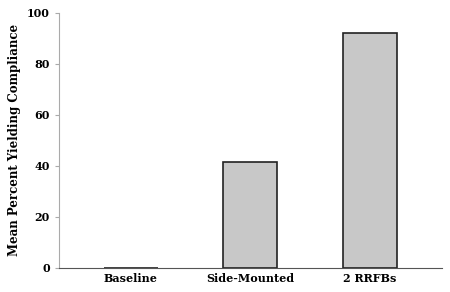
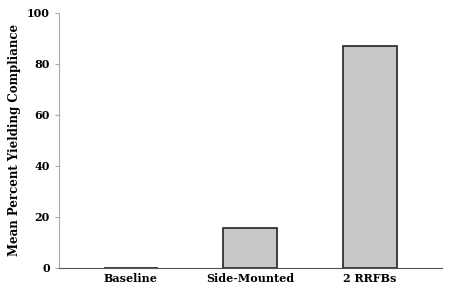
Side-Mounted: 41.5 -> 15.5
2 RRFBs: 92.0 -> 87.0
